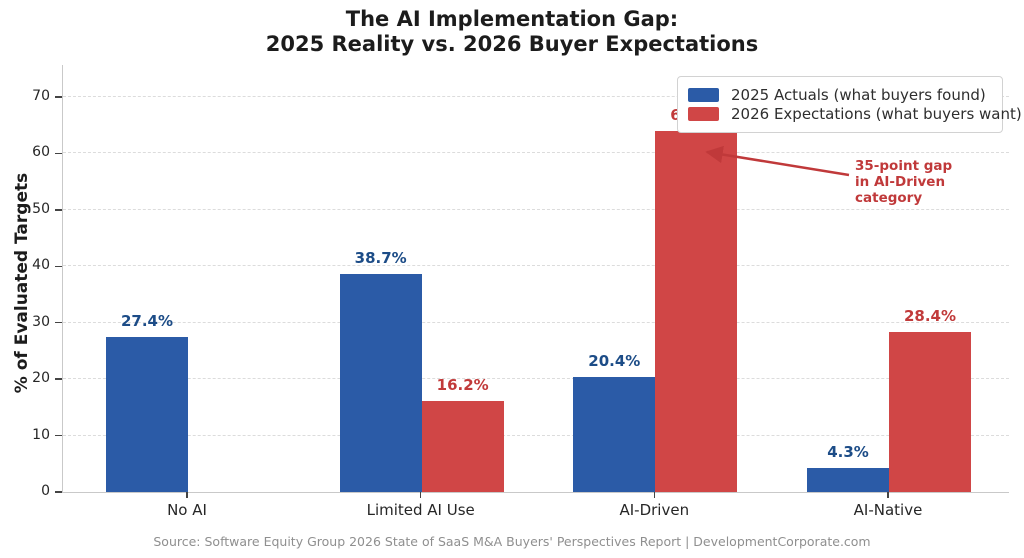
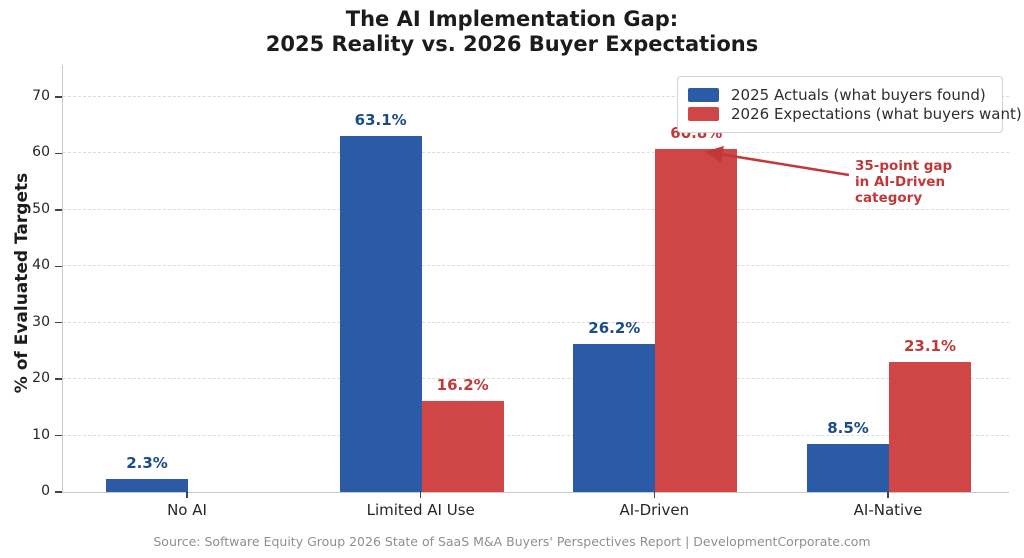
2025 Actuals (what buyers found)/No AI: 27.4% -> 2.3%
2025 Actuals (what buyers found)/Limited AI Use: 38.7% -> 63.1%
2025 Actuals (what buyers found)/AI-Driven: 20.4% -> 26.2%
2026 Expectations (what buyers want)/AI-Driven: 64.0% -> 60.8%
2025 Actuals (what buyers found)/AI-Native: 4.3% -> 8.5%
2026 Expectations (what buyers want)/AI-Native: 28.4% -> 23.1%
